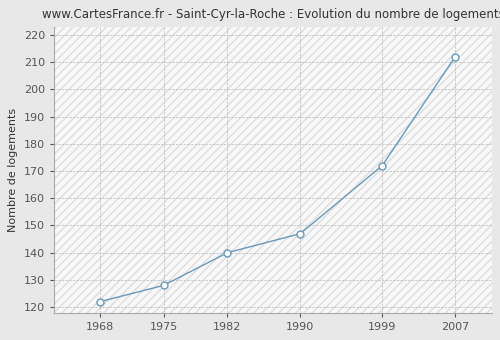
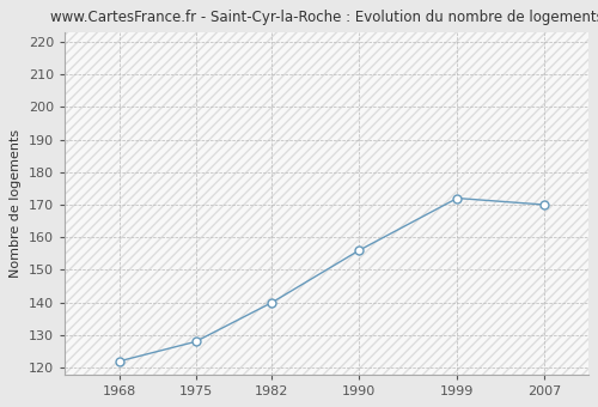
1990: 147 -> 156
2007: 212 -> 170
